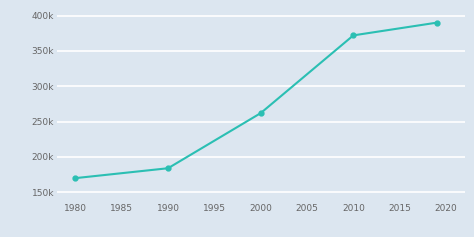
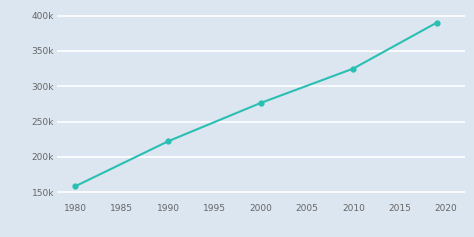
1980: 170k -> 159k
1990: 184k -> 222k
2000: 262k -> 276k
2010: 372k -> 325k
